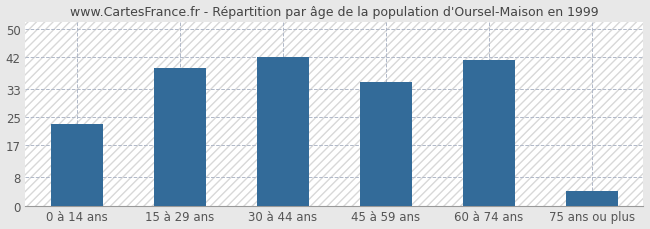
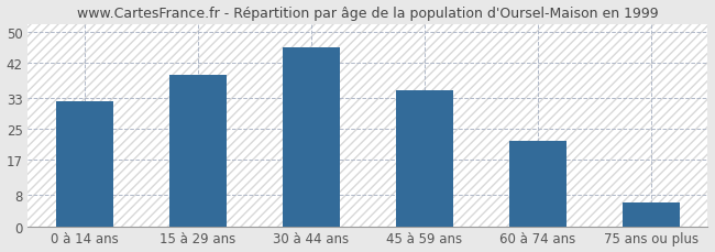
0 à 14 ans: 23 -> 32
30 à 44 ans: 42 -> 46
60 à 74 ans: 41 -> 22
75 ans ou plus: 4 -> 6
